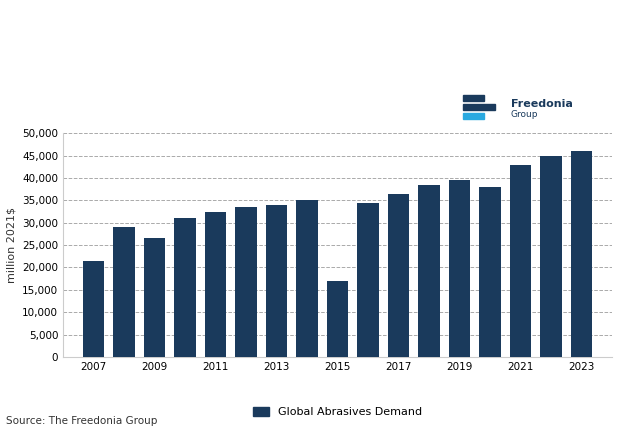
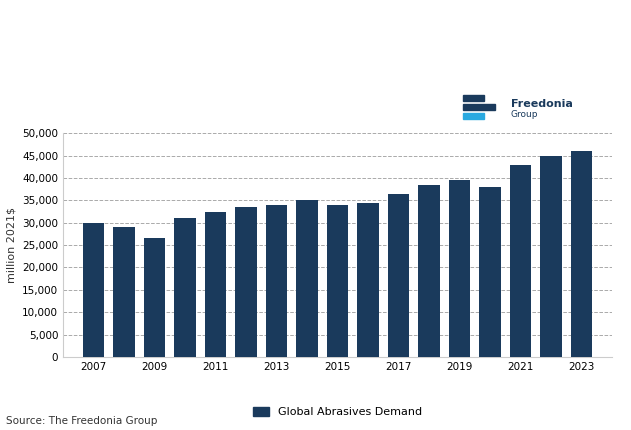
2007: 21,500 -> 30,000
2015: 17,000 -> 34,000
